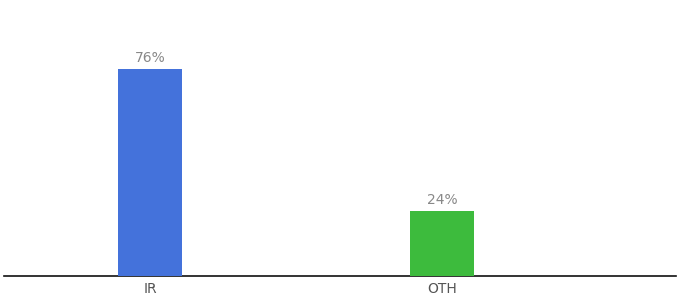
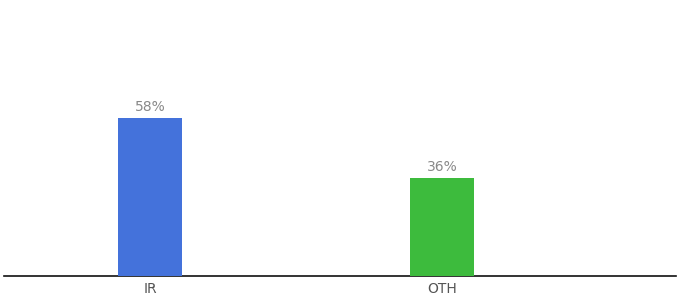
IR: 76% -> 58%
OTH: 24% -> 36%
